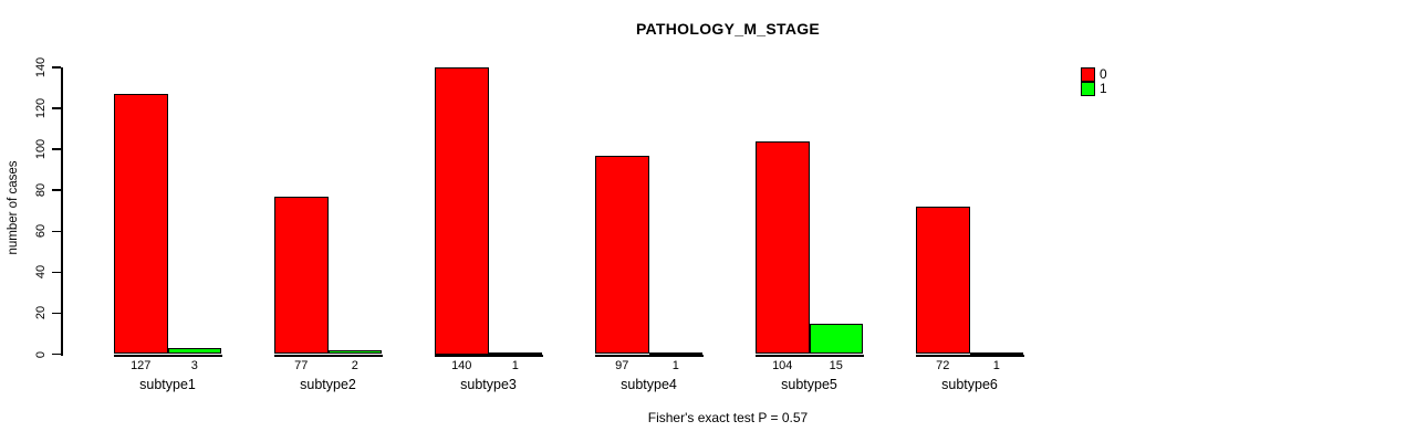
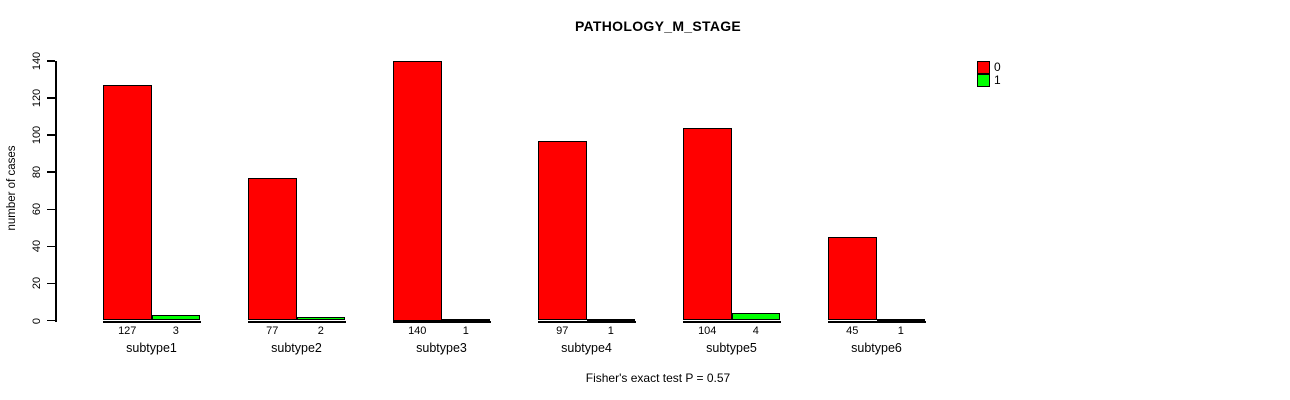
1/subtype5: 15 -> 4
0/subtype6: 72 -> 45
